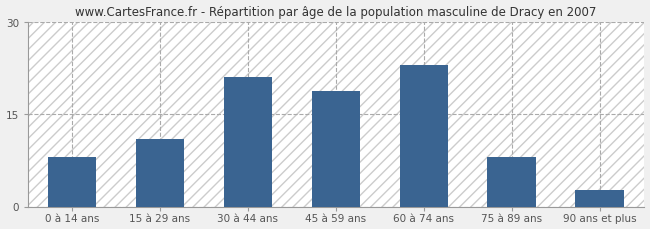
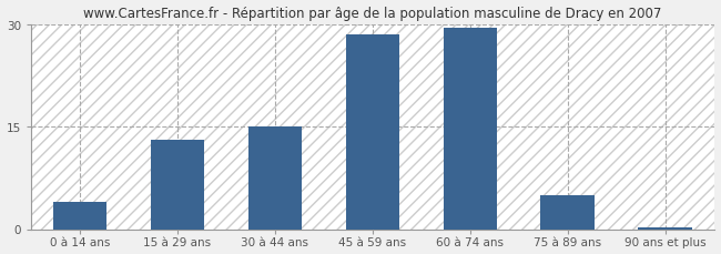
0 à 14 ans: 8.0 -> 4.0
15 à 29 ans: 11.0 -> 13.0
30 à 44 ans: 21.0 -> 15.0
45 à 59 ans: 18.8 -> 28.5
60 à 74 ans: 23.0 -> 29.5
75 à 89 ans: 8.0 -> 5.0
90 ans et plus: 2.6 -> 0.3
